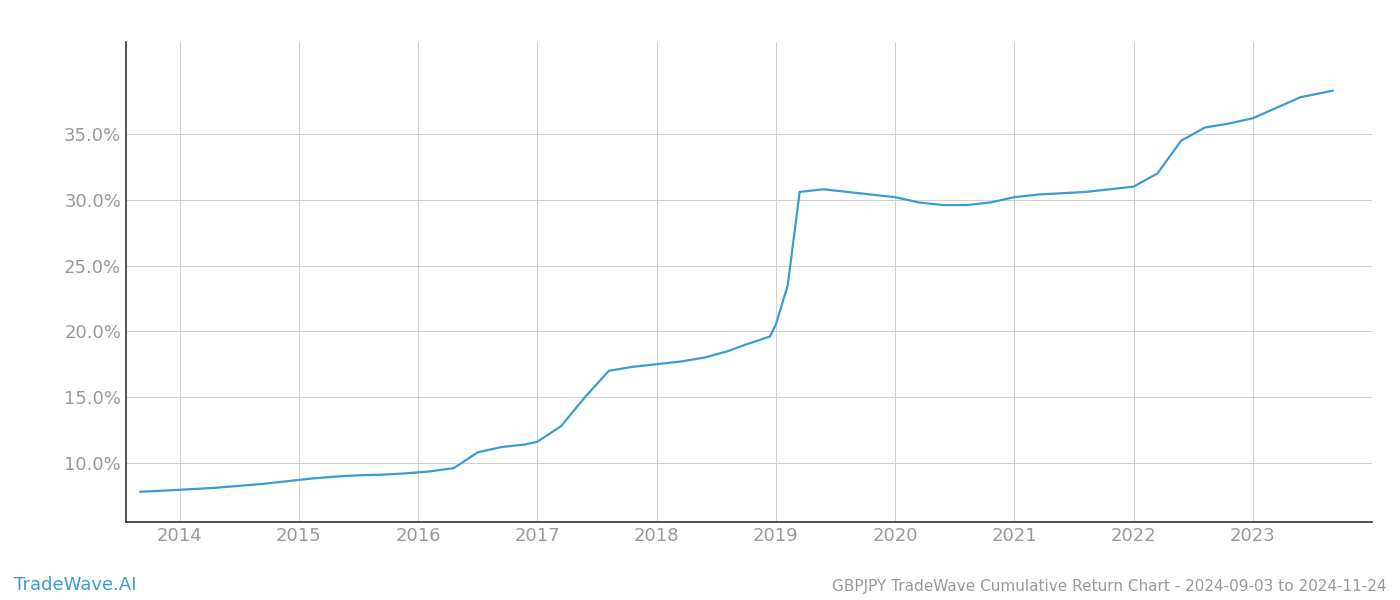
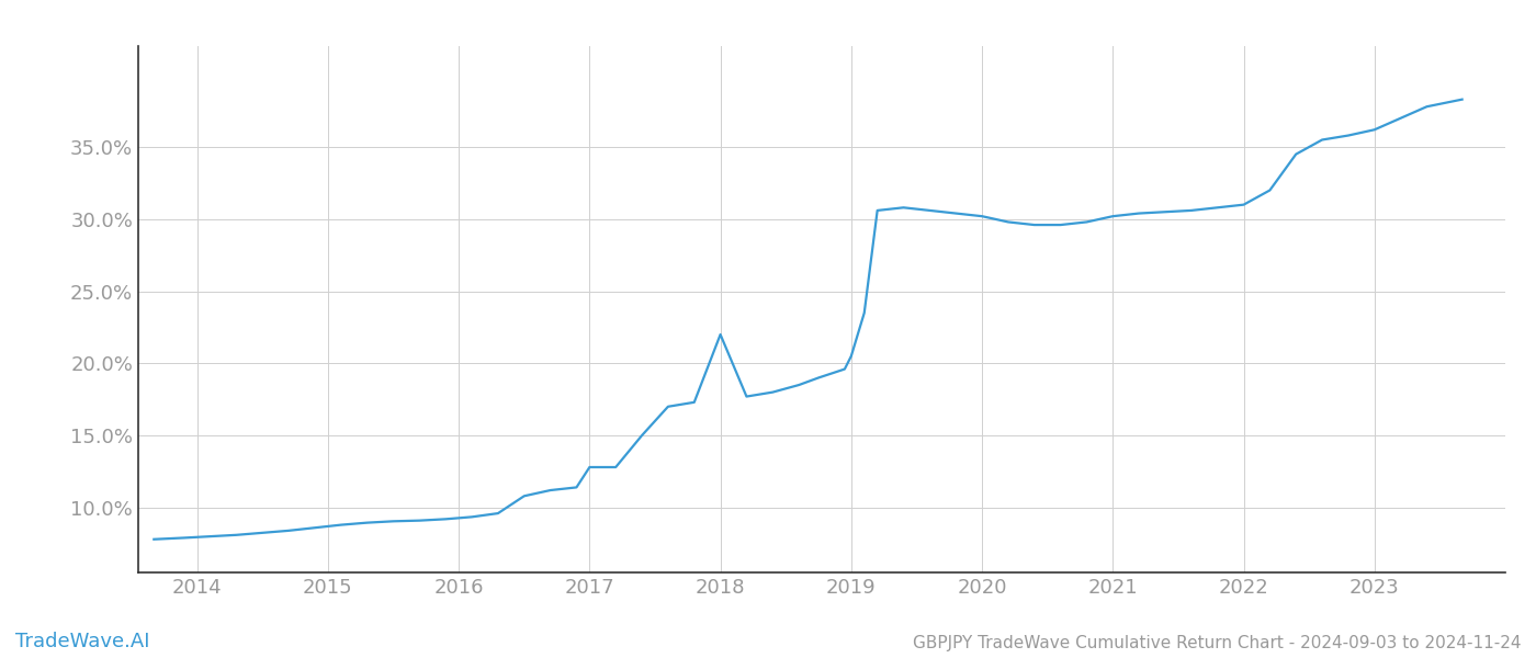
2017: 11.6% -> 12.8%
2018: 17.5% -> 22.0%
